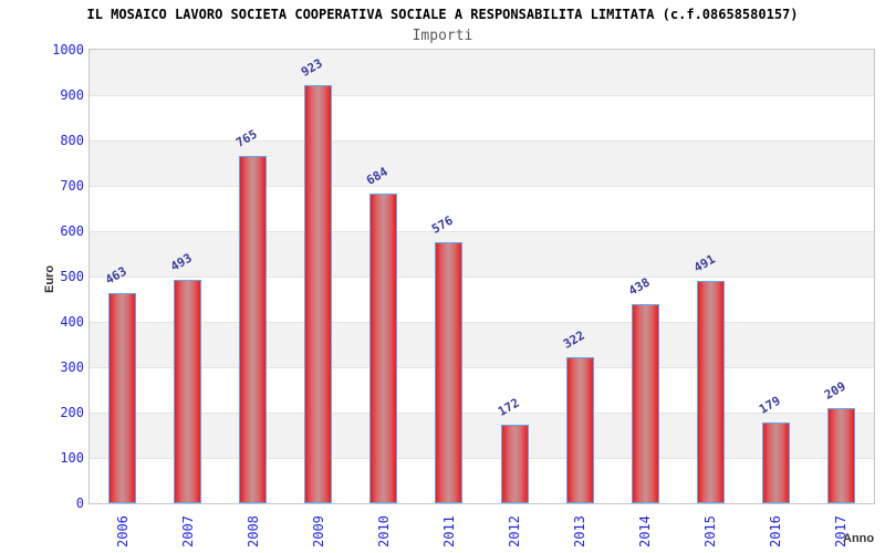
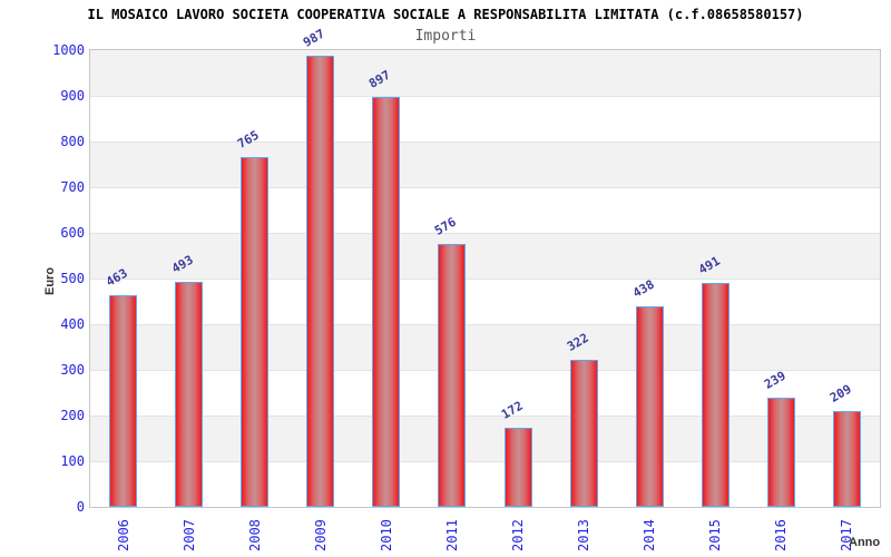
2009: 923 -> 987
2010: 684 -> 897
2016: 179 -> 239
